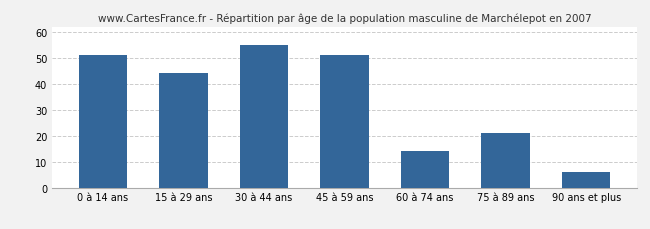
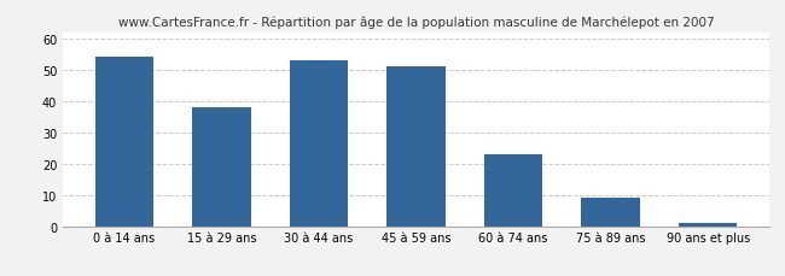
0 à 14 ans: 51 -> 54
15 à 29 ans: 44 -> 38
30 à 44 ans: 55 -> 53
60 à 74 ans: 14 -> 23
75 à 89 ans: 21 -> 9
90 ans et plus: 6 -> 1
